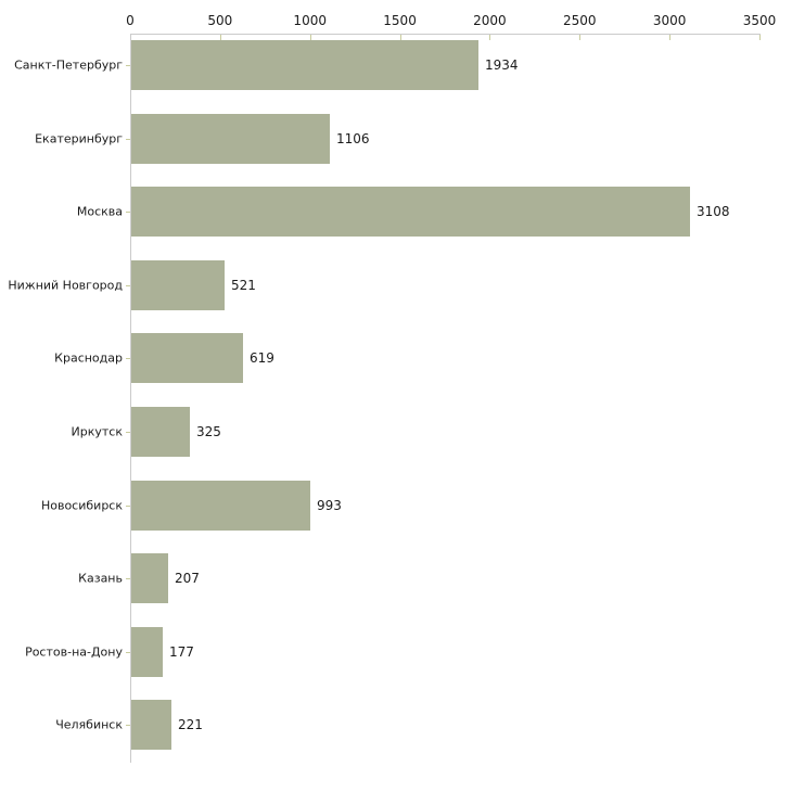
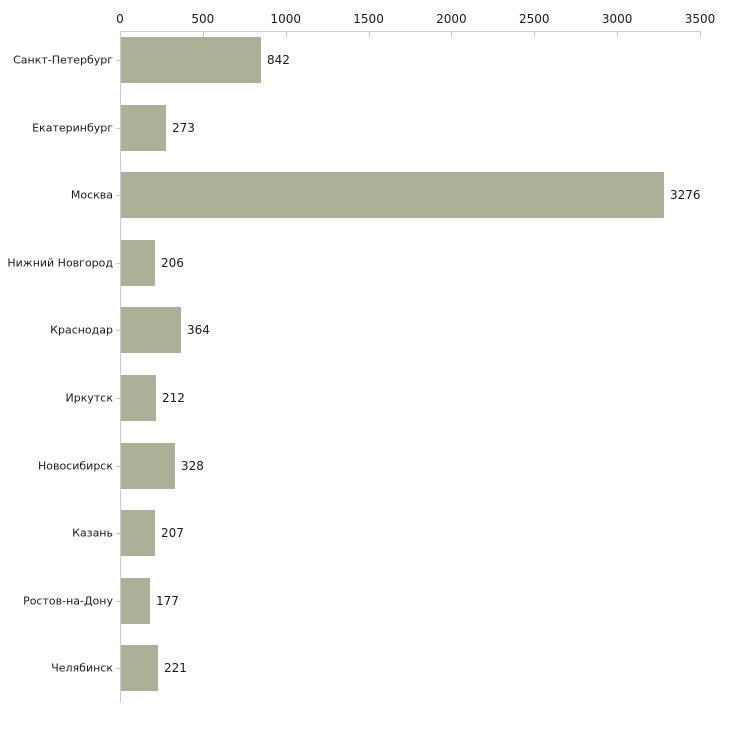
Санкт-Петербург: 1934 -> 842
Екатеринбург: 1106 -> 273
Москва: 3108 -> 3276
Нижний Новгород: 521 -> 206
Краснодар: 619 -> 364
Иркутск: 325 -> 212
Новосибирск: 993 -> 328
